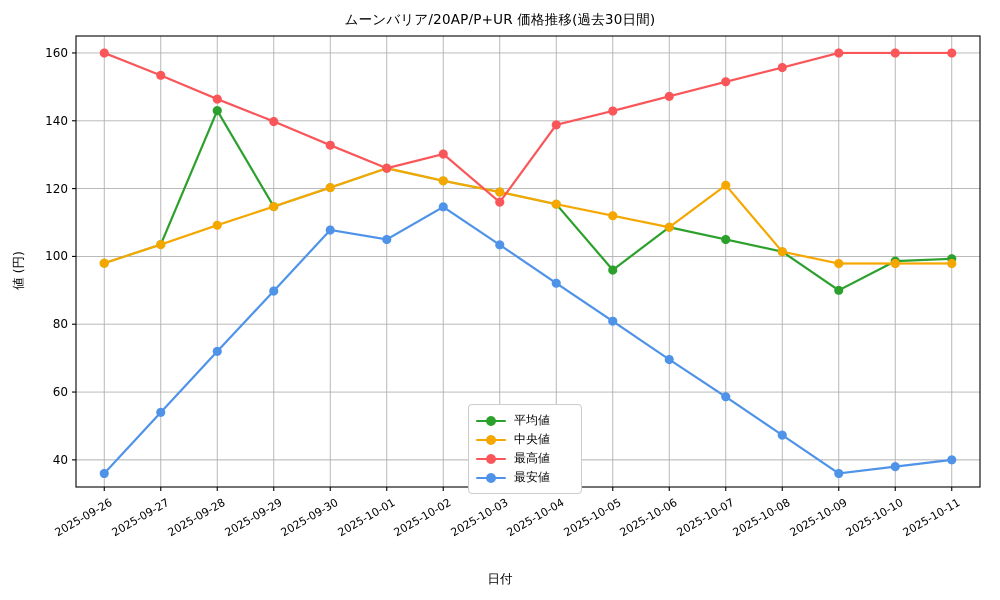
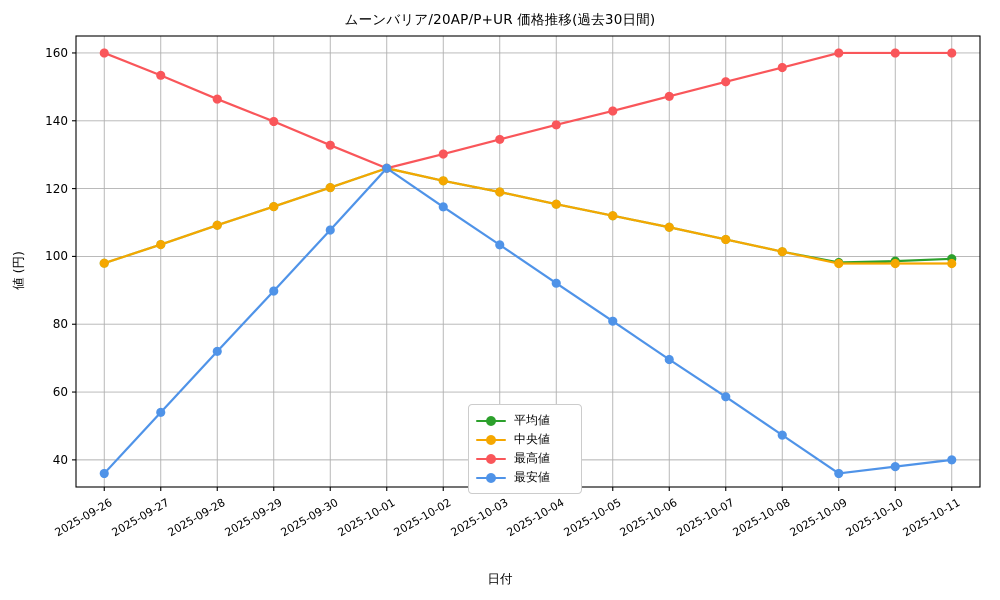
平均値/2025-09-28: 143 -> 109
最安値/2025-10-01: 105 -> 126
最高値/2025-10-03: 116 -> 134
平均値/2025-10-05: 96 -> 112
中央値/2025-10-07: 121 -> 105
平均値/2025-10-09: 90 -> 98
